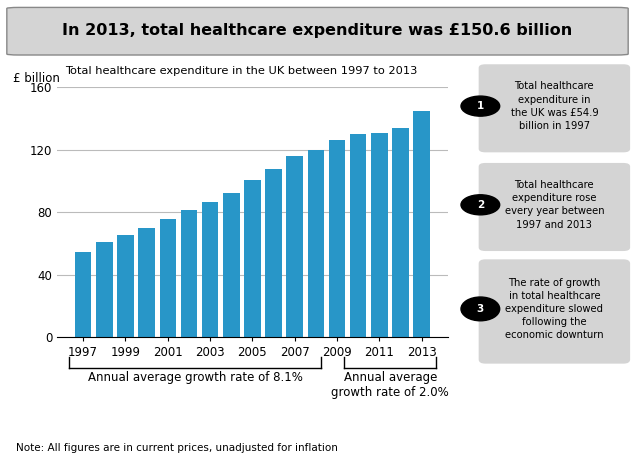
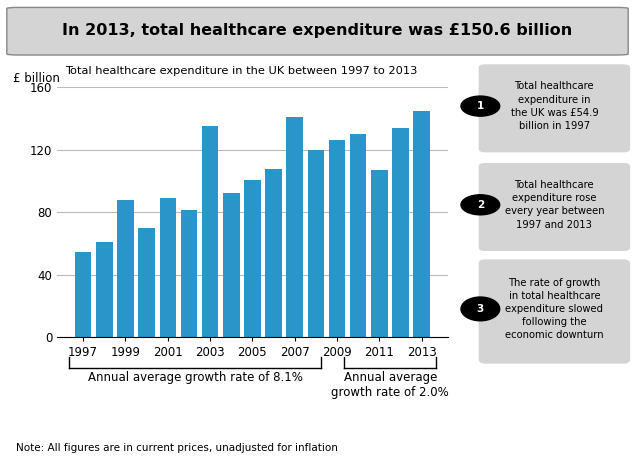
1999: 65 -> 88
2001: 75 -> 89
2003: 86 -> 135
2007: 116 -> 141
2011: 131 -> 107
